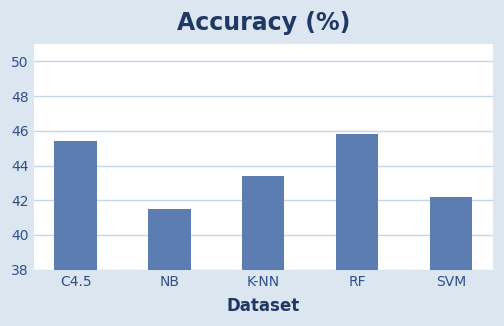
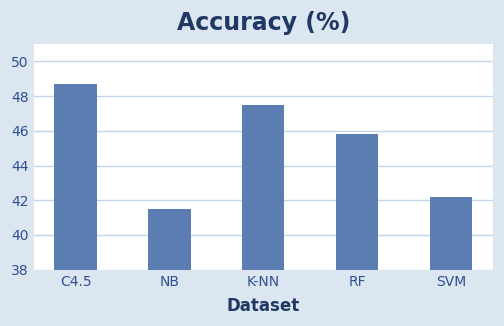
C4.5: 45.4 -> 48.7
K-NN: 43.4 -> 47.5
